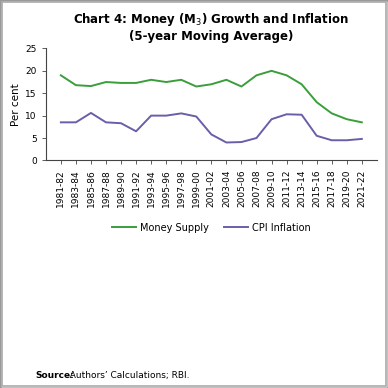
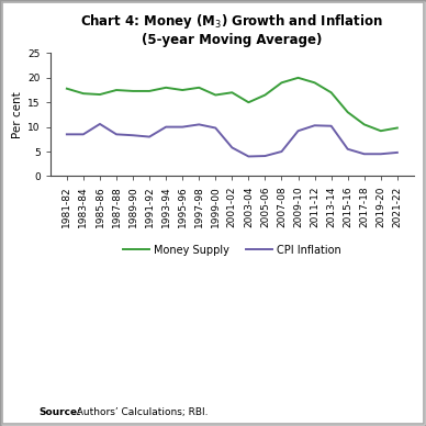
Money Supply/1981-82: 19.0 -> 17.8
CPI Inflation/1991-92: 6.5 -> 8.0
Money Supply/2003-04: 18.0 -> 15.0
Money Supply/2021-22: 8.5 -> 9.8
